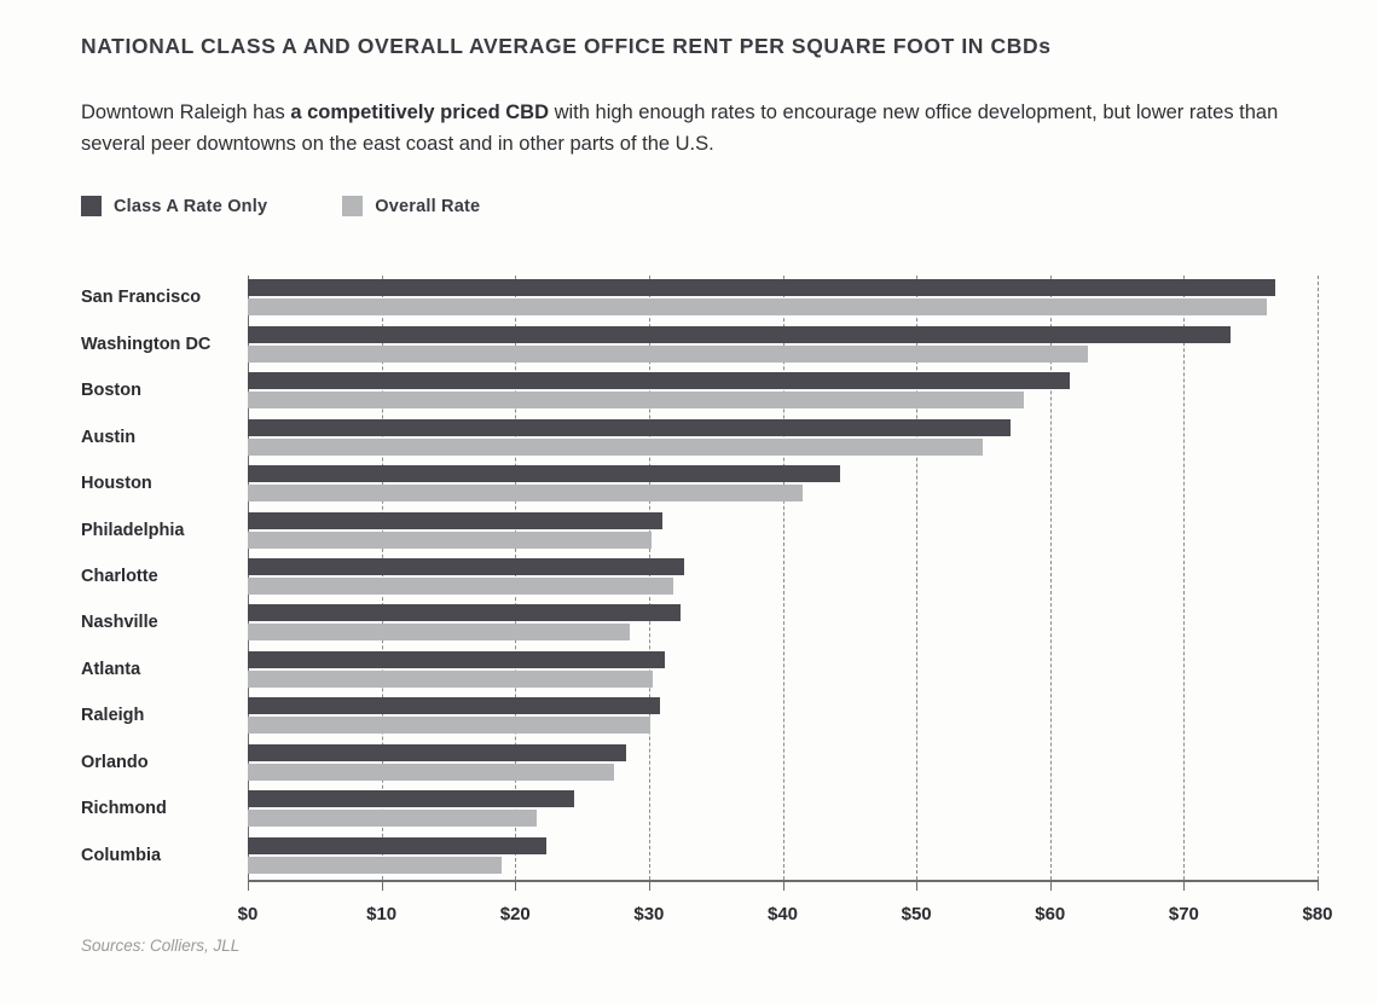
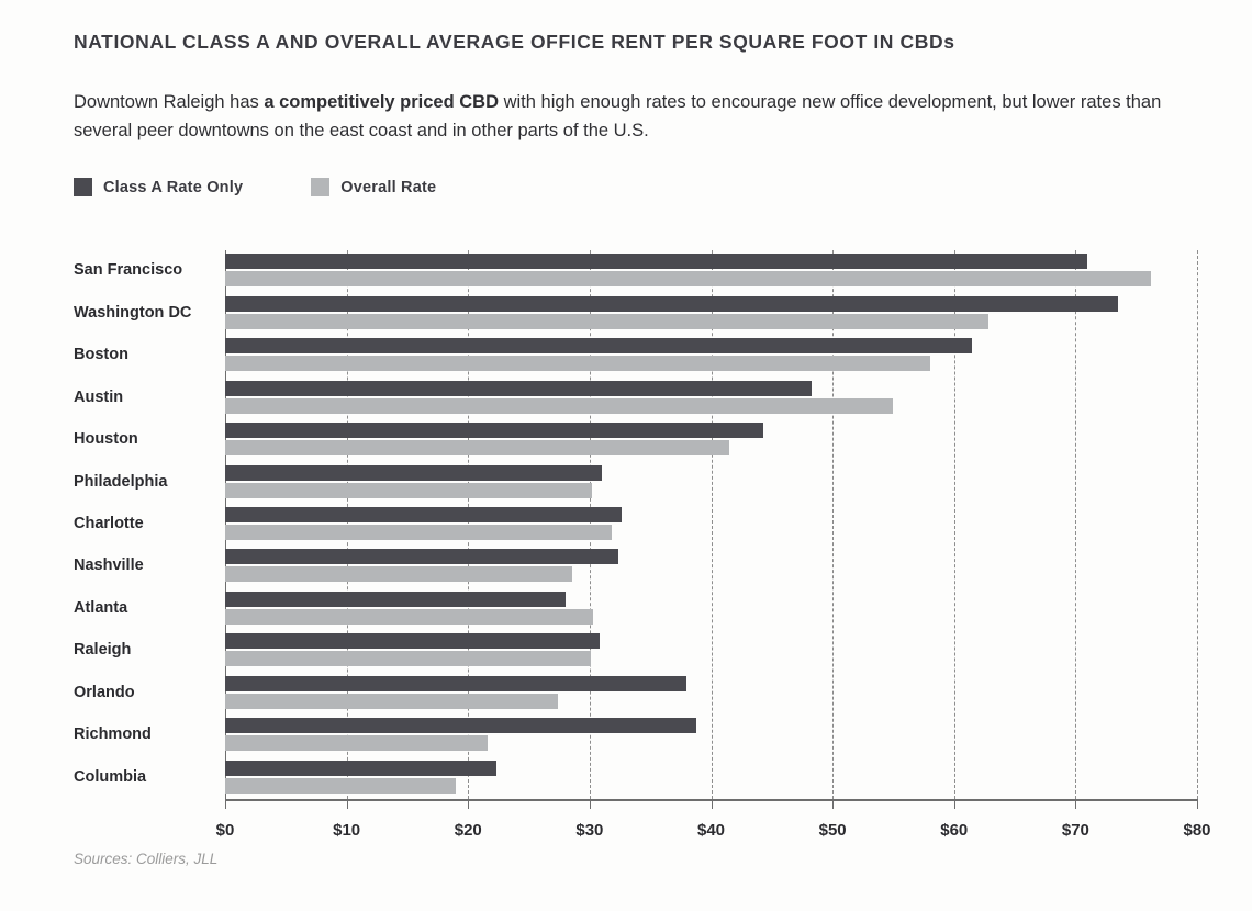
Class A Rate Only/San Francisco: $76.8 -> $71.0
Class A Rate Only/Austin: $57.0 -> $48.3
Class A Rate Only/Atlanta: $31.2 -> $28.0
Class A Rate Only/Orlando: $28.3 -> $38.0
Class A Rate Only/Richmond: $24.4 -> $38.8
